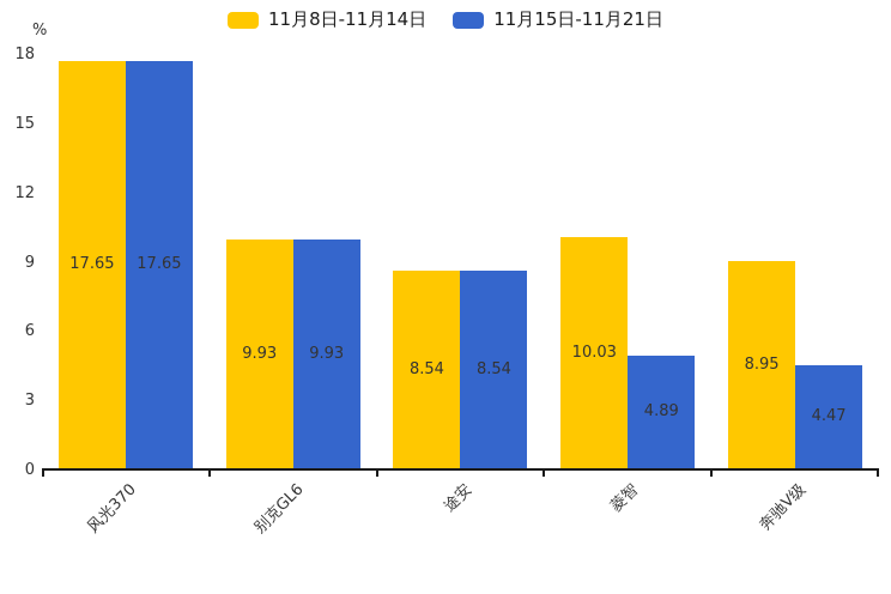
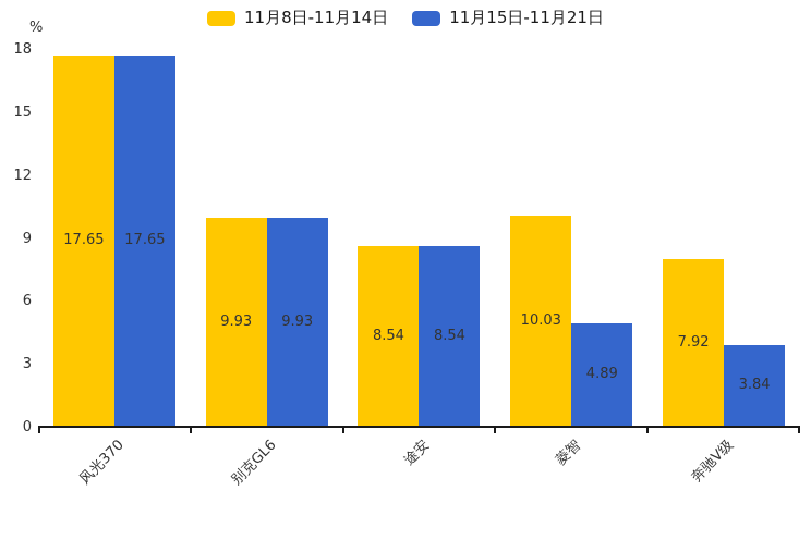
11月8日-11月14日/奔驰V级: 8.95 -> 7.92
11月15日-11月21日/奔驰V级: 4.47 -> 3.84
